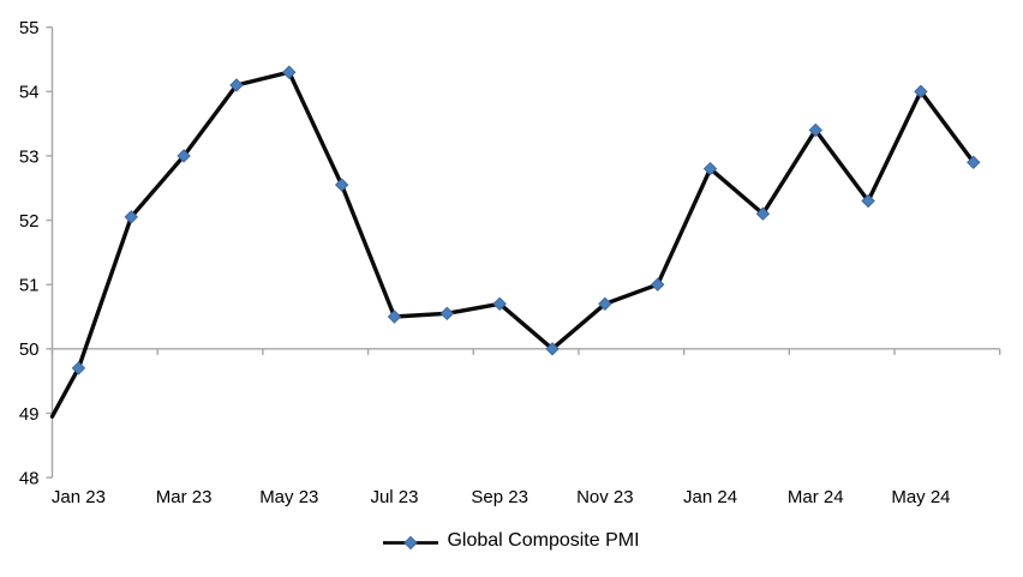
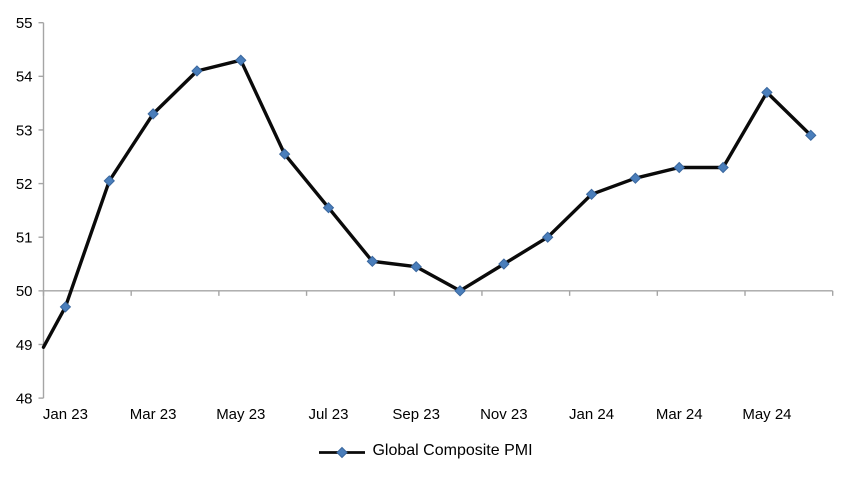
Mar 23: 53.0 -> 53.3
Jul 23: 50.5 -> 51.5
Sep 23: 50.7 -> 50.5
Nov 23: 50.7 -> 50.5
Jan 24: 52.8 -> 51.8
Mar 24: 53.4 -> 52.3
May 24: 54.0 -> 53.7
